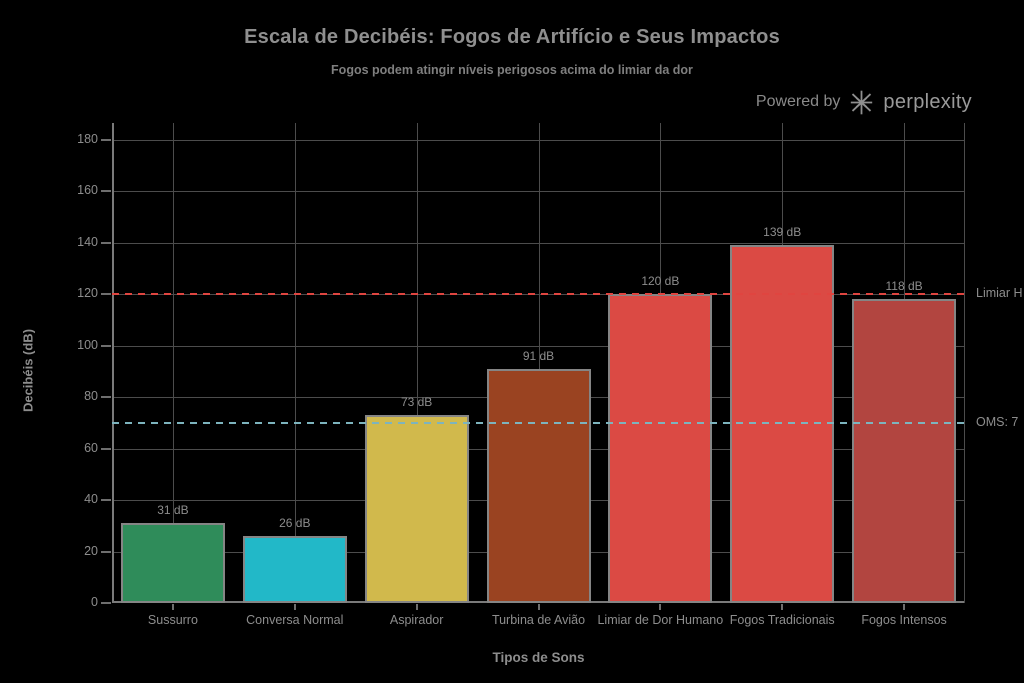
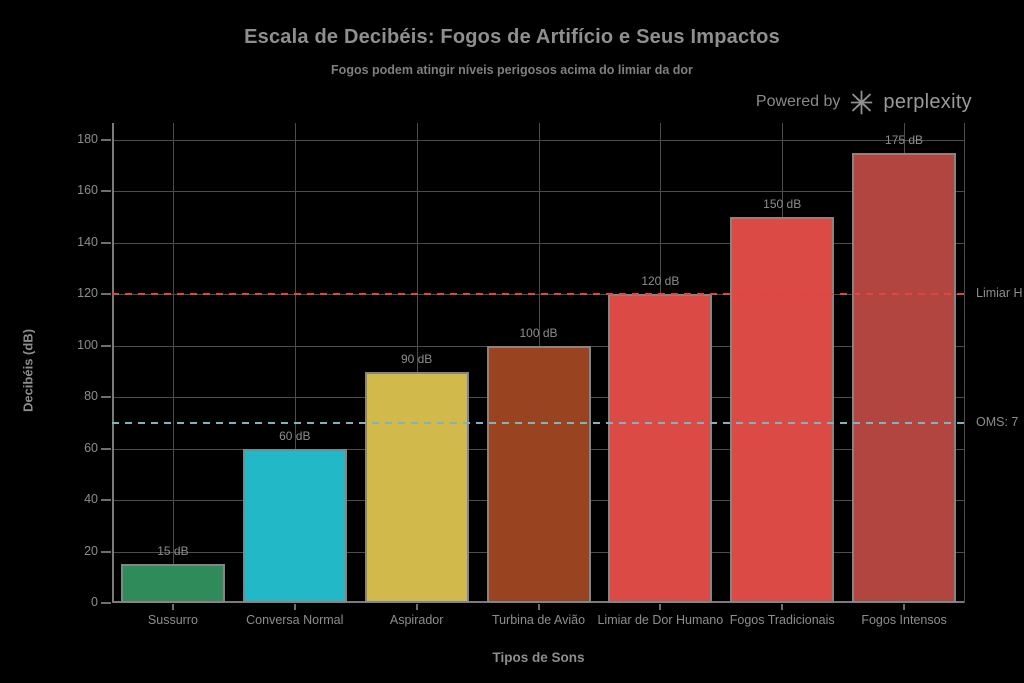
Sussurro: 31 -> 15
Conversa Normal: 26 -> 60
Aspirador: 73 -> 90
Turbina de Avião: 91 -> 100
Fogos Tradicionais: 139 -> 150
Fogos Intensos: 118 -> 175
